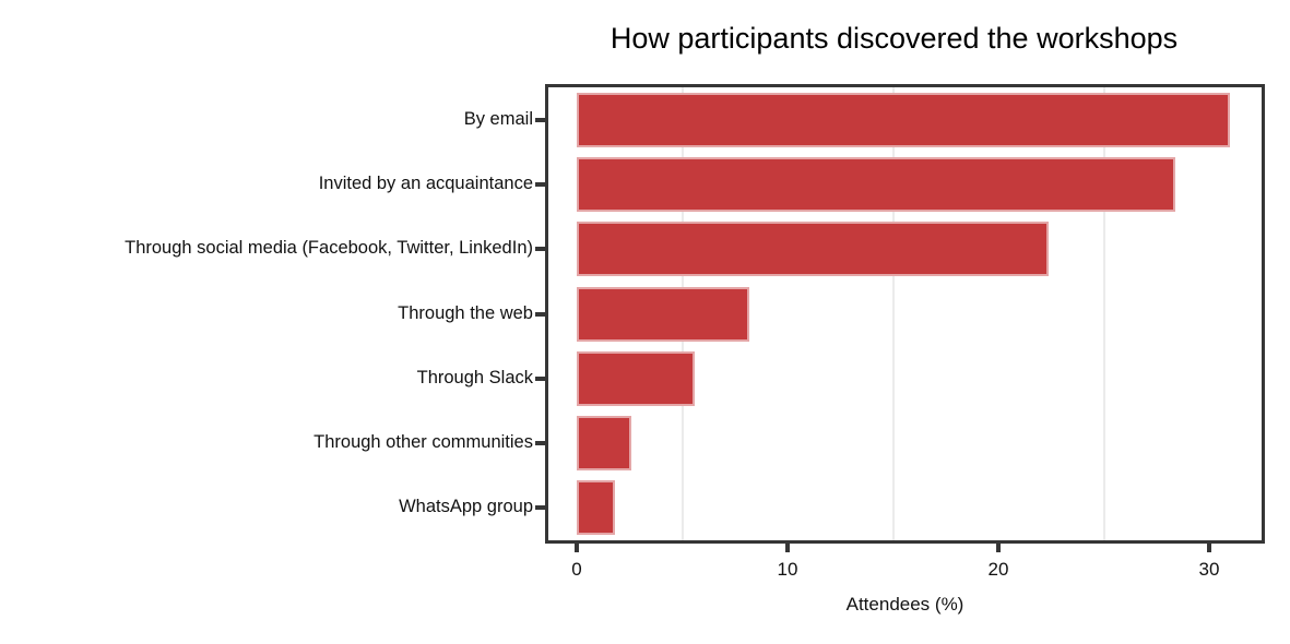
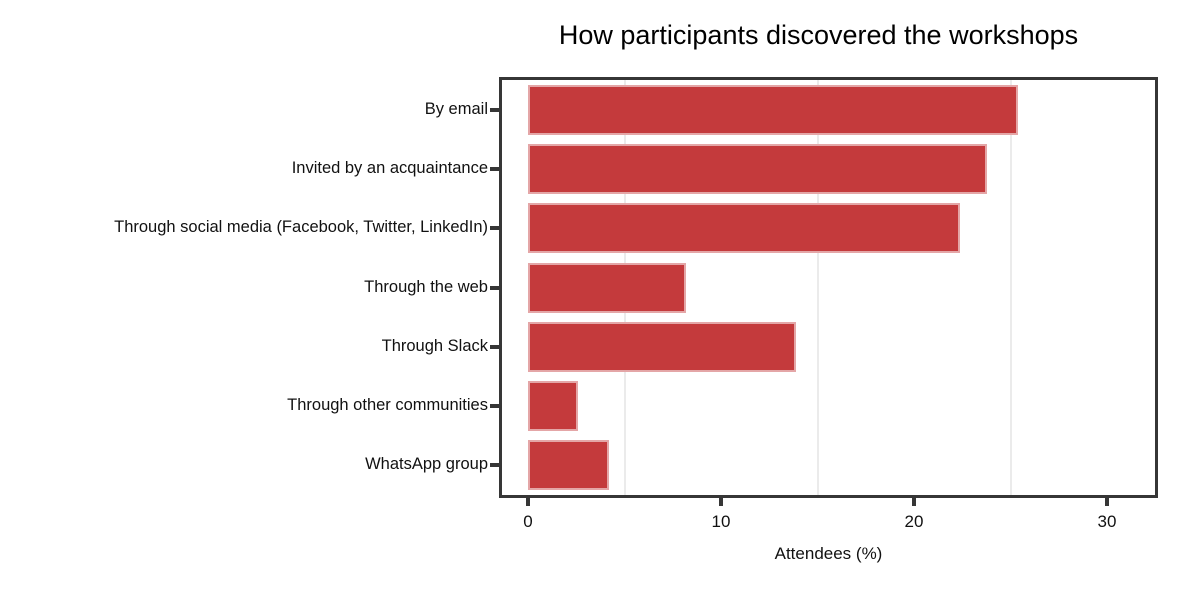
By email: 31.0 -> 25.4
Invited by an acquaintance: 28.4 -> 23.8
Through Slack: 5.6 -> 13.9
WhatsApp group: 1.8 -> 4.2
